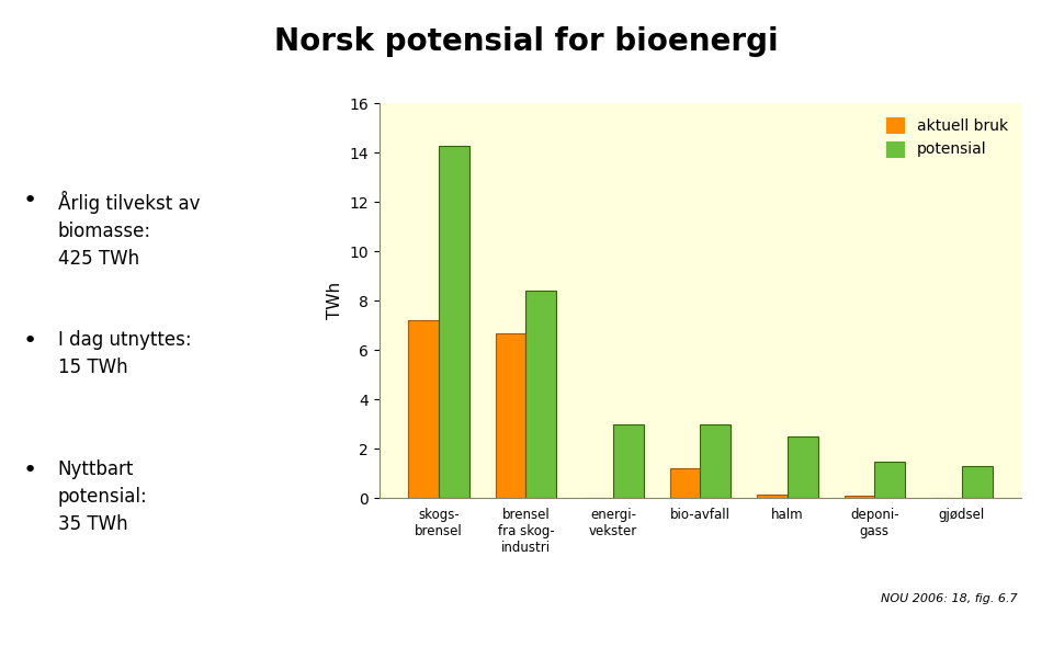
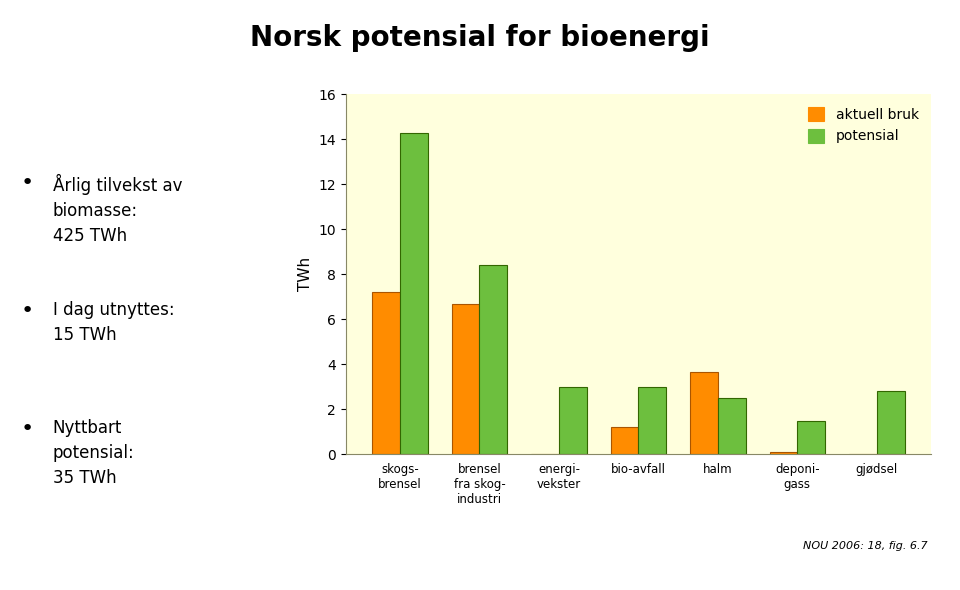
aktuell bruk/halm: 0.15 -> 3.65
potensial/gjødsel: 1.3 -> 2.8
